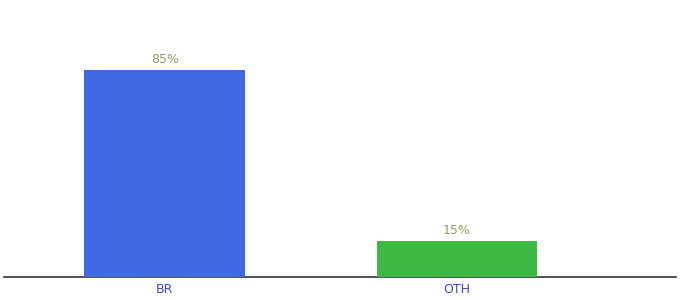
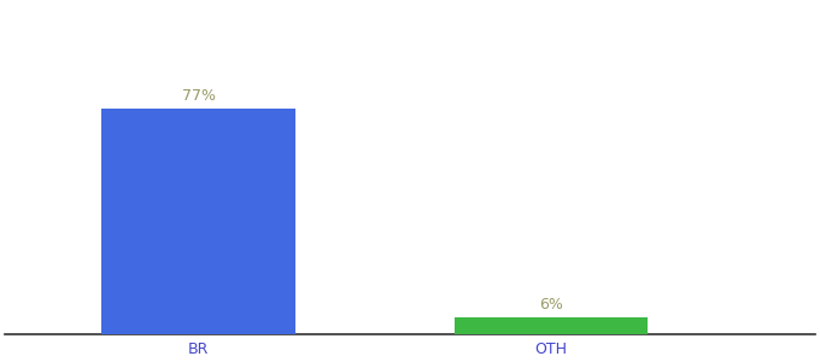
BR: 85% -> 77%
OTH: 15% -> 6%
